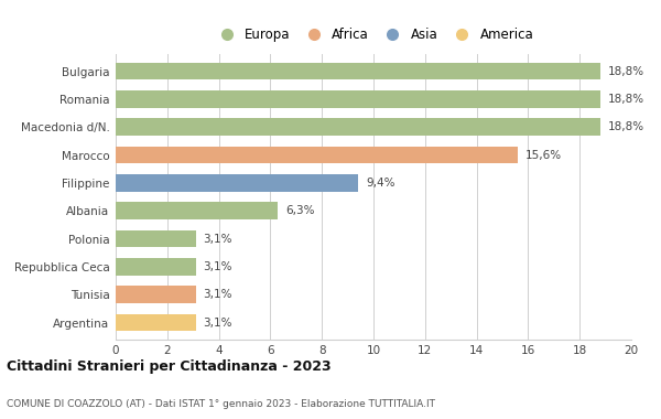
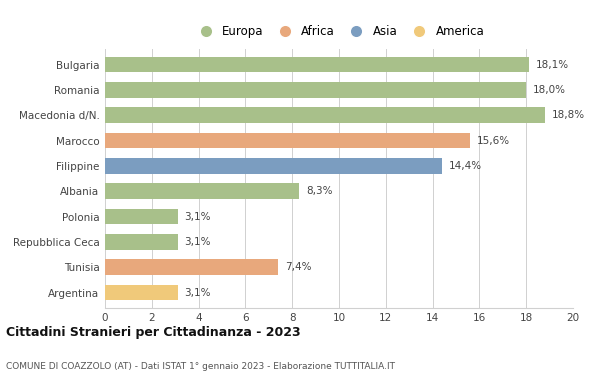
Bulgaria: 18,8% -> 18,1%
Romania: 18,8% -> 18,0%
Filippine: 9,4% -> 14,4%
Albania: 6,3% -> 8,3%
Tunisia: 3,1% -> 7,4%
